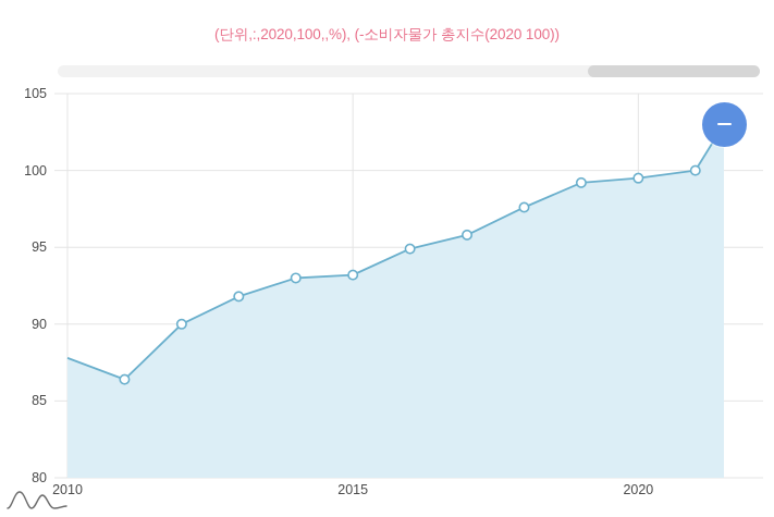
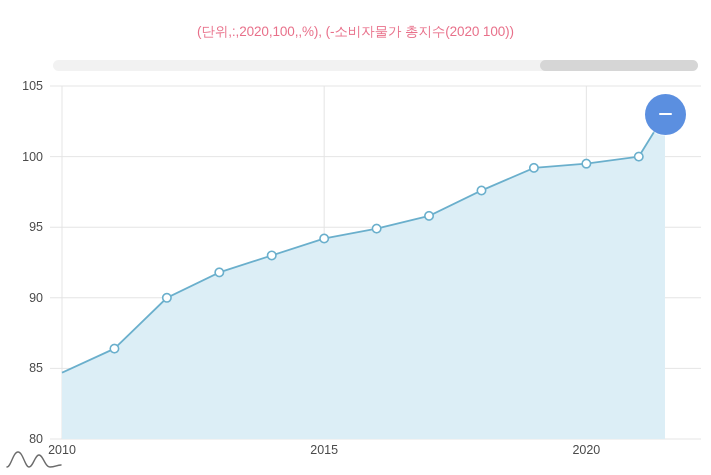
2010: 87.8 -> 84.7
2015: 93.2 -> 94.2
